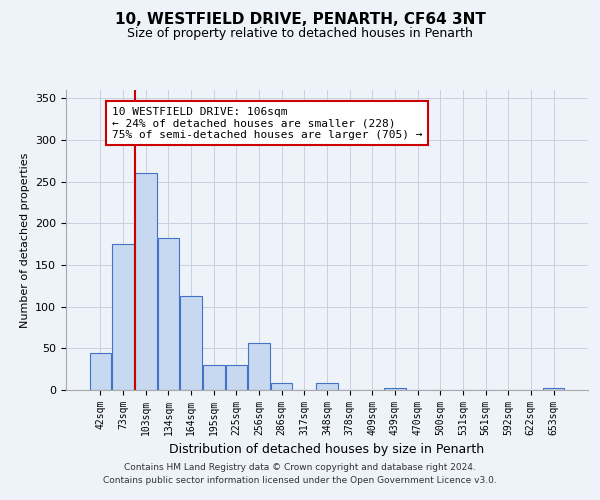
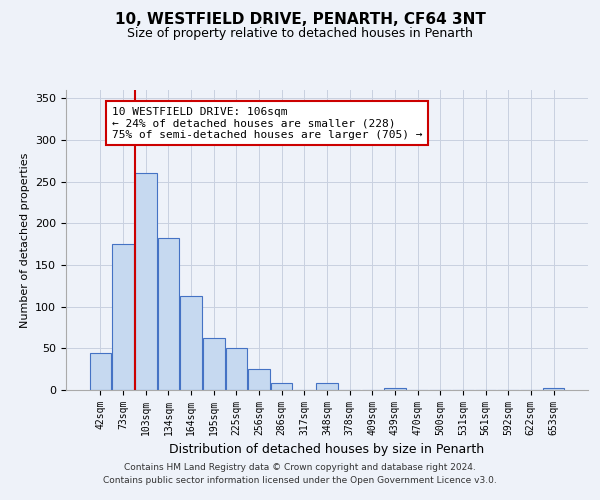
195sqm: 30 -> 63
225sqm: 30 -> 50
256sqm: 56 -> 25
